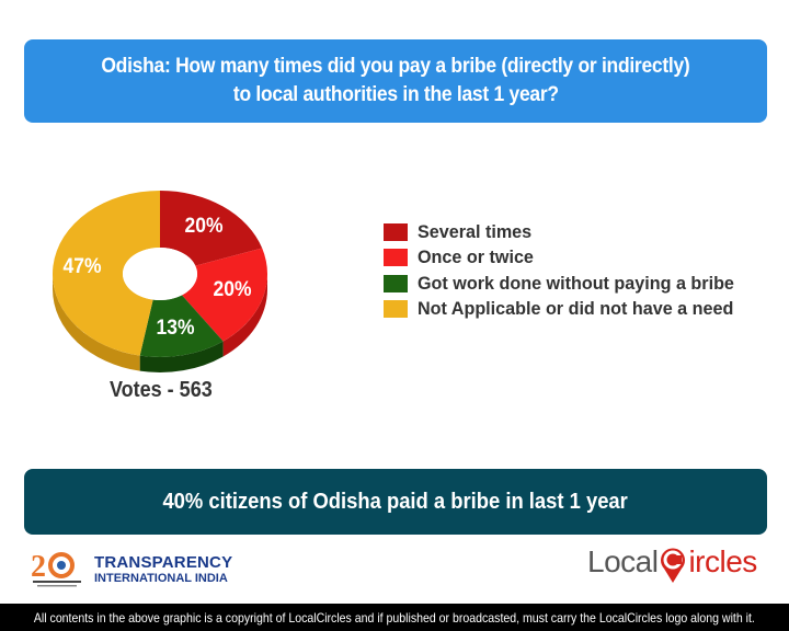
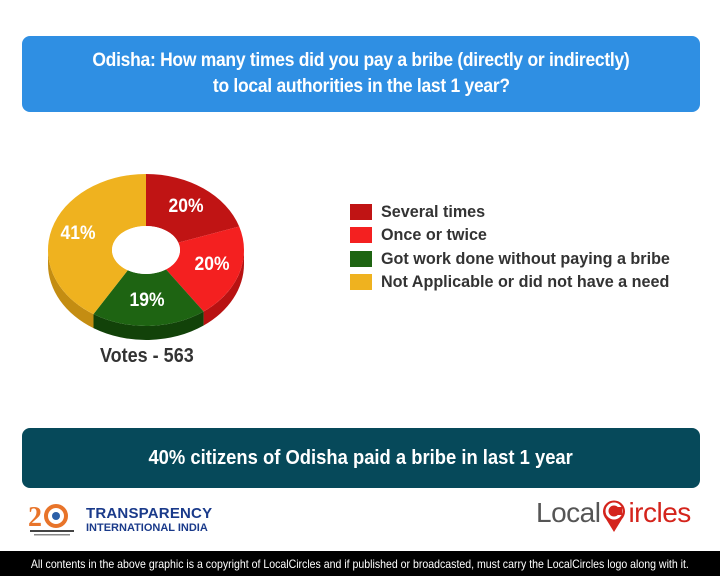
Got work done without paying a bribe: 13% -> 19%
Not Applicable or did not have a need: 47% -> 41%
